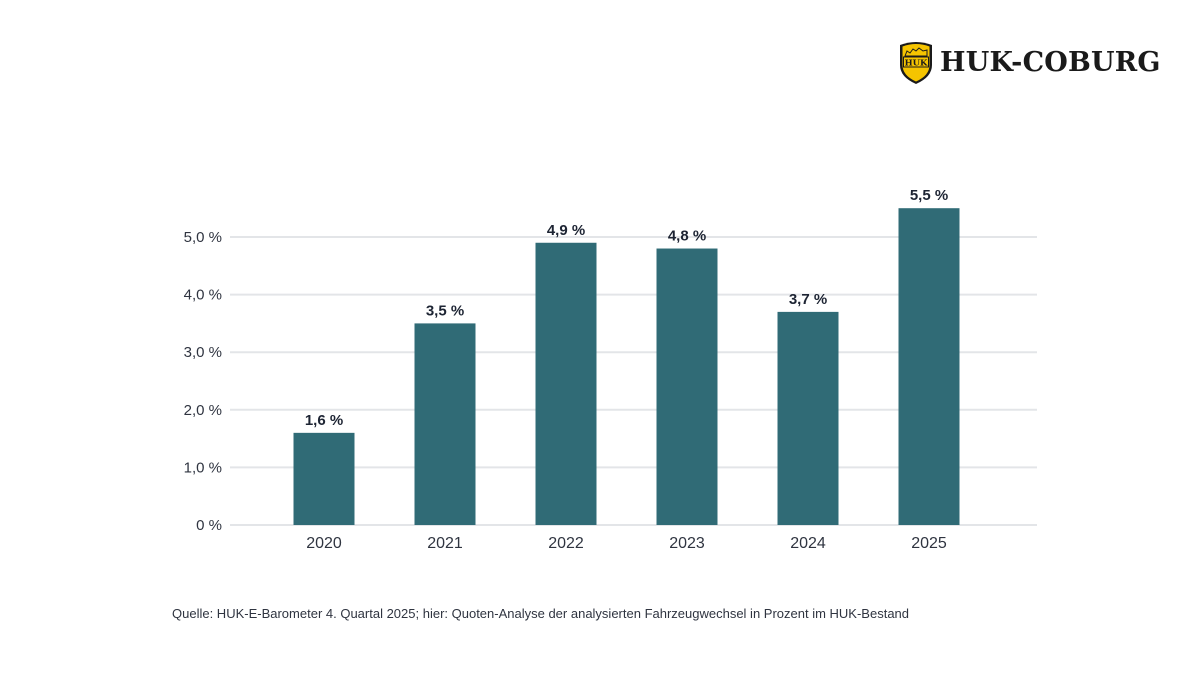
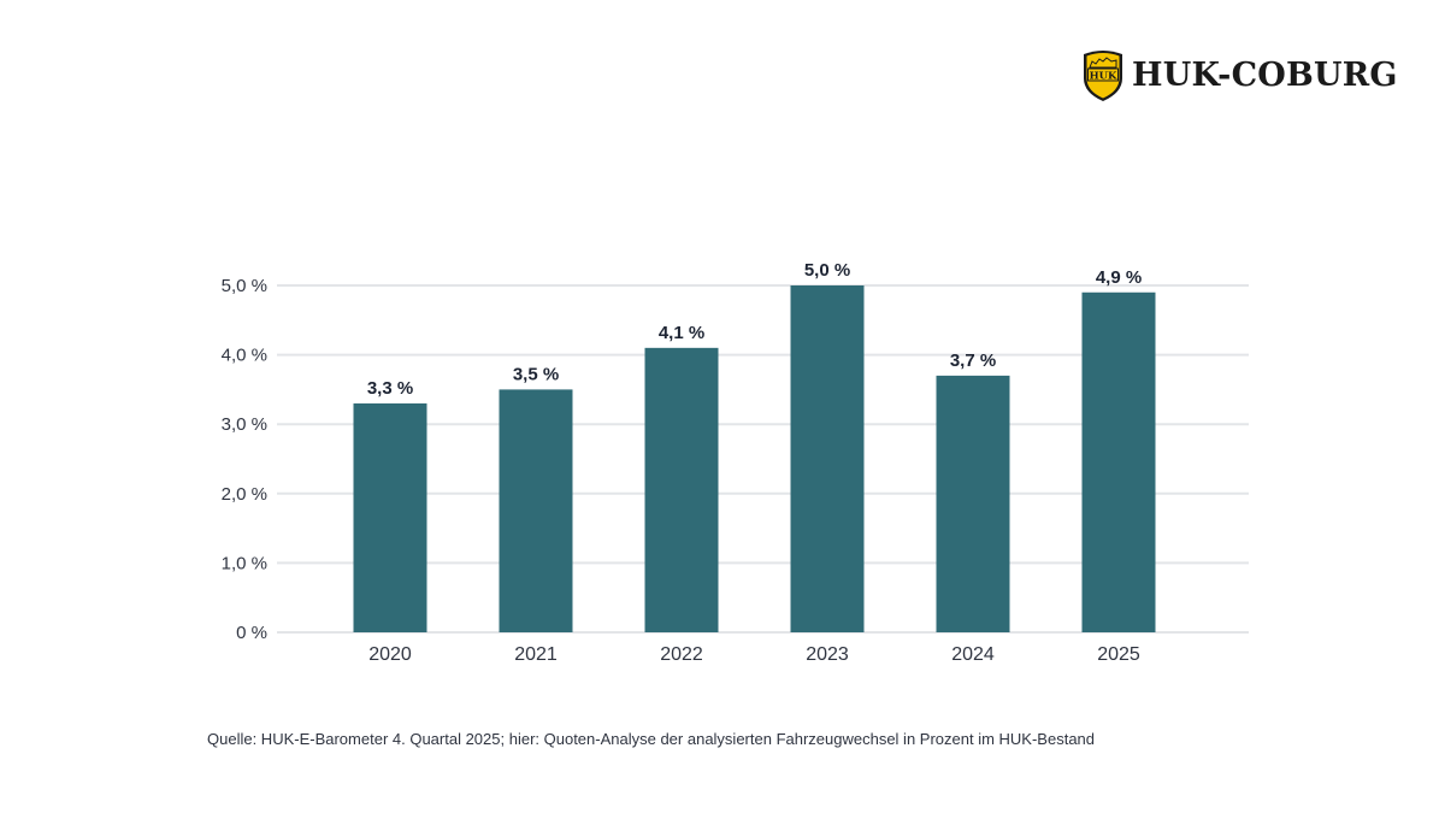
2020: 1,6 -> 3,3
2022: 4,9 -> 4,1
2023: 4,8 -> 5,0
2025: 5,5 -> 4,9
